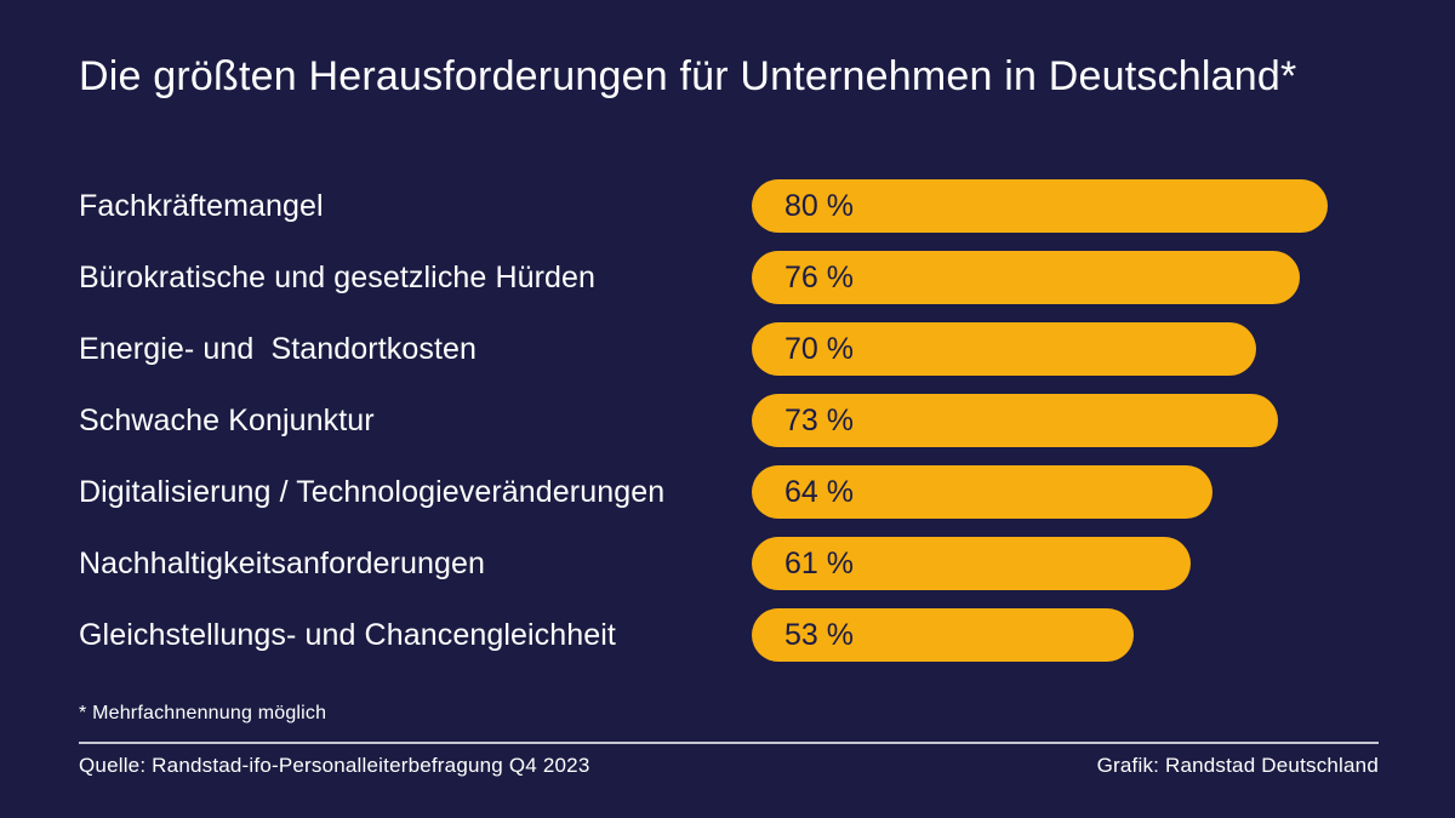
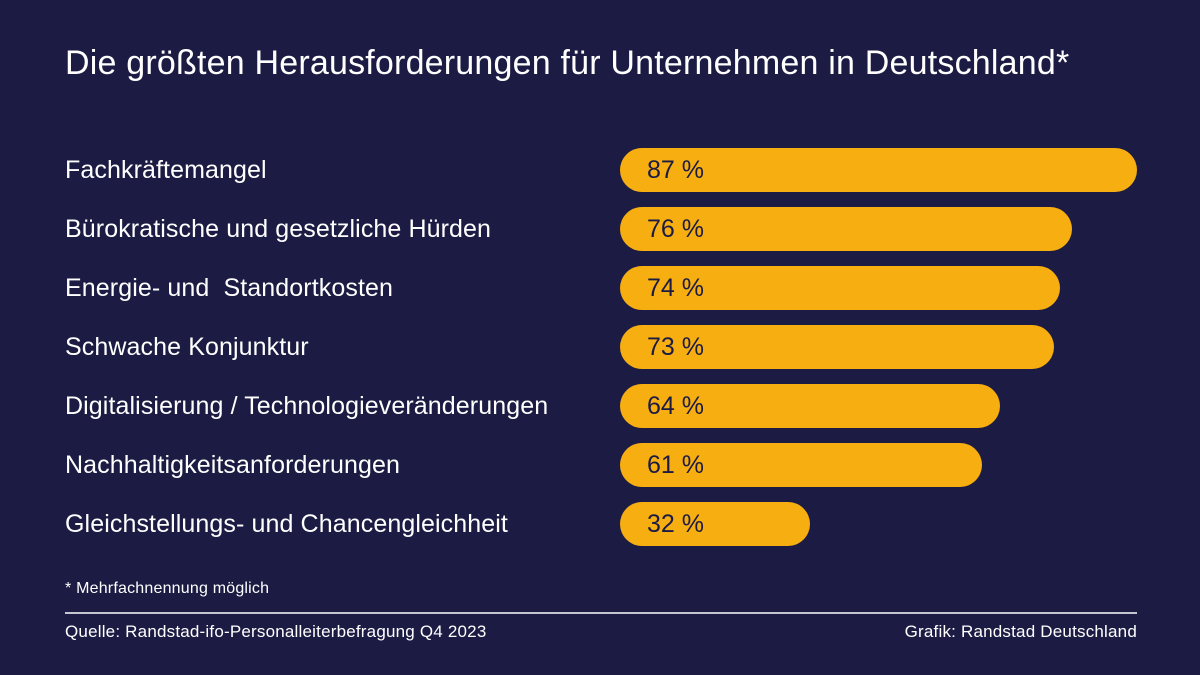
Fachkräftemangel: 80 -> 87
Energie- und Standortkosten: 70 -> 74
Gleichstellungs- und Chancengleichheit: 53 -> 32
